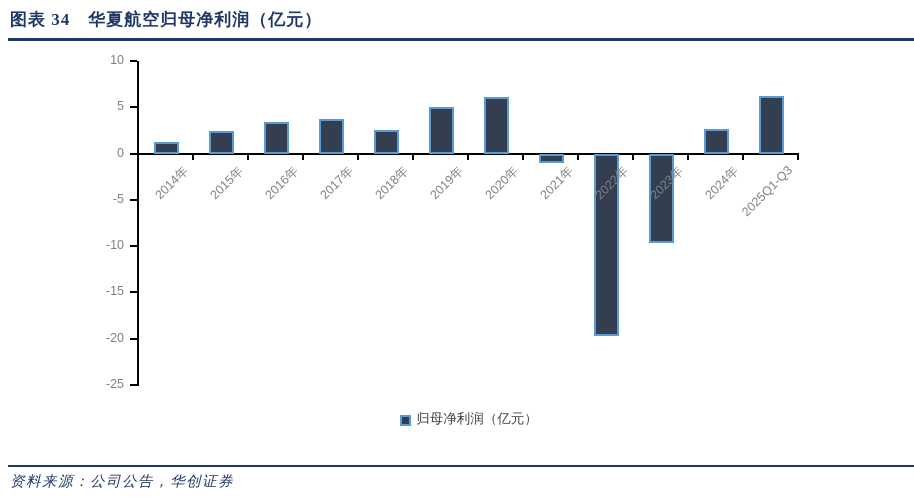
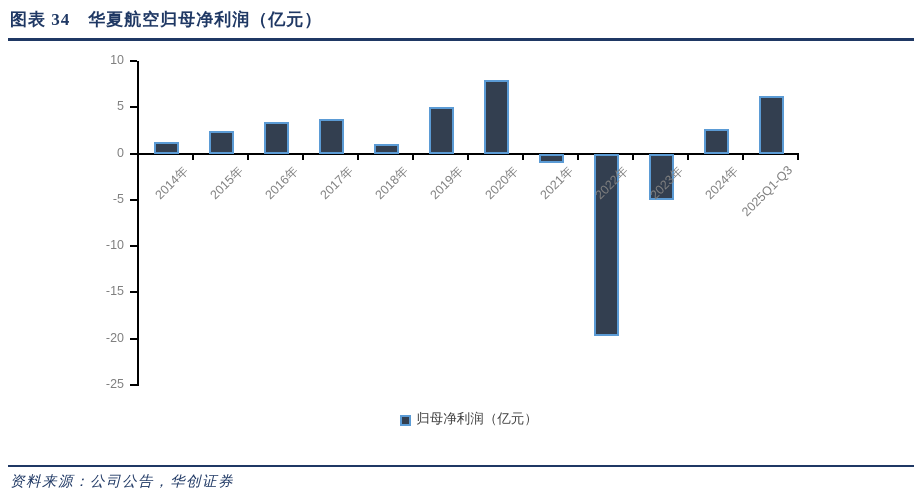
2018年: 2 -> 1
2020年: 6 -> 8
2023年: -10 -> -5
